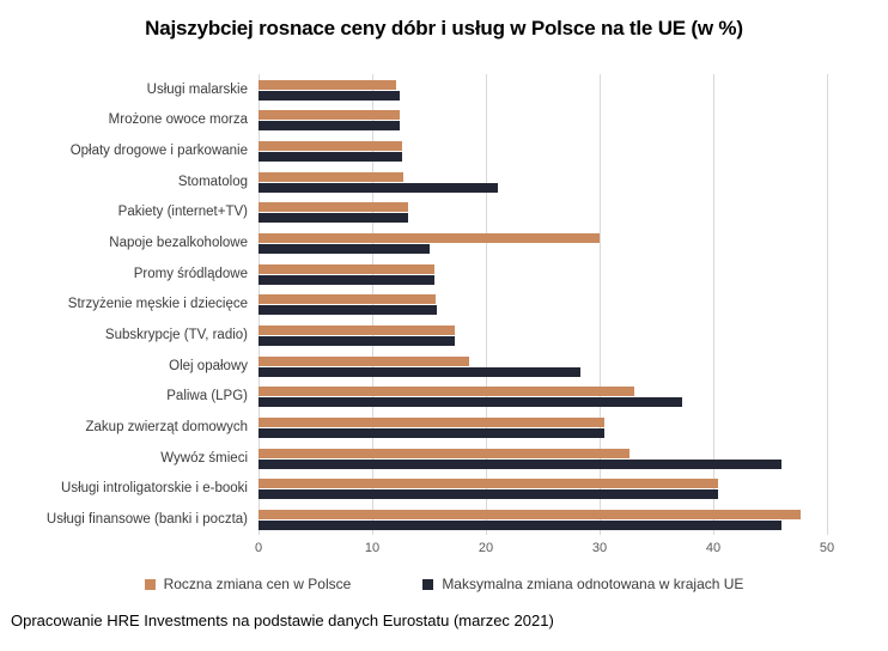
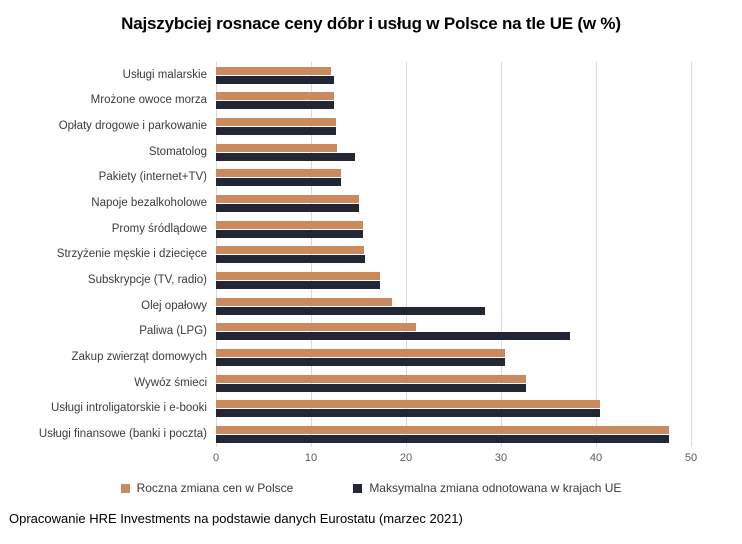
Maksymalna zmiana odnotowana w krajach UE/Stomatolog: 21 -> 15
Roczna zmiana cen w Polsce/Napoje bezalkoholowe: 30 -> 15
Roczna zmiana cen w Polsce/Paliwa (LPG): 33 -> 21
Maksymalna zmiana odnotowana w krajach UE/Wywóz śmieci: 46 -> 33
Maksymalna zmiana odnotowana w krajach UE/Usługi finansowe (banki i poczta): 46 -> 48
